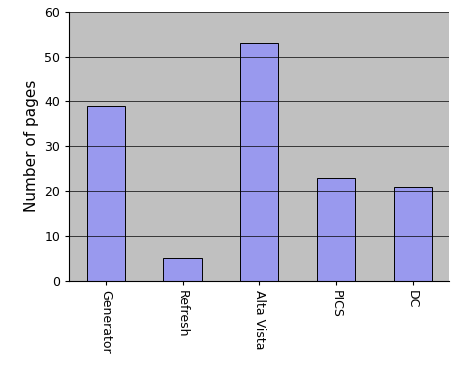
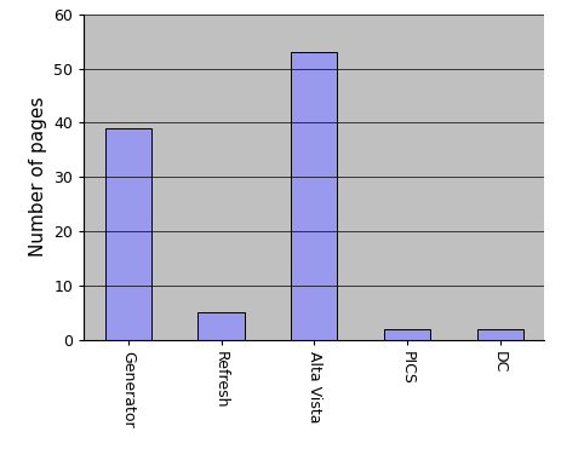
PICS: 23 -> 2
DC: 21 -> 2
